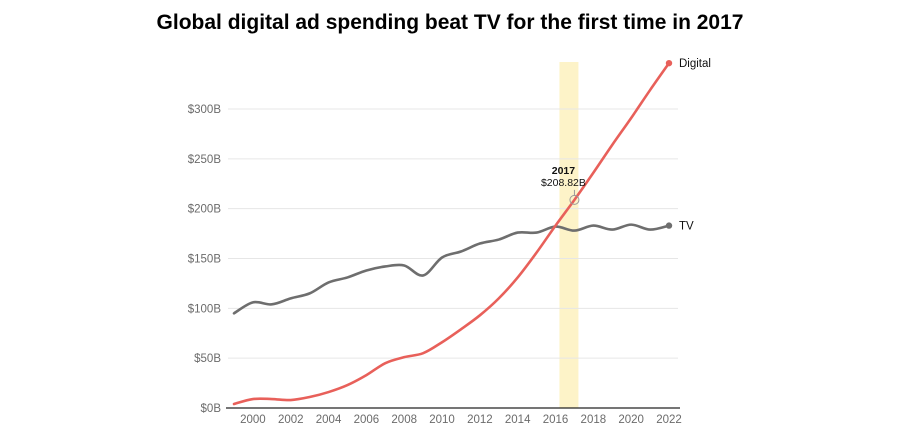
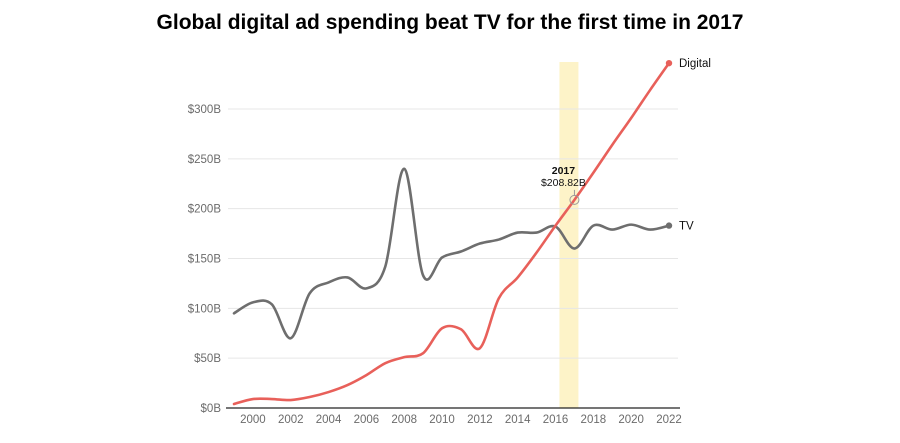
TV/2002: $110B -> $70B
TV/2006: $140B -> $120B
TV/2008: $140B -> $240B
Digital/2010: $70B -> $80B
Digital/2012: $90B -> $60B
TV/2017: $180B -> $160B
